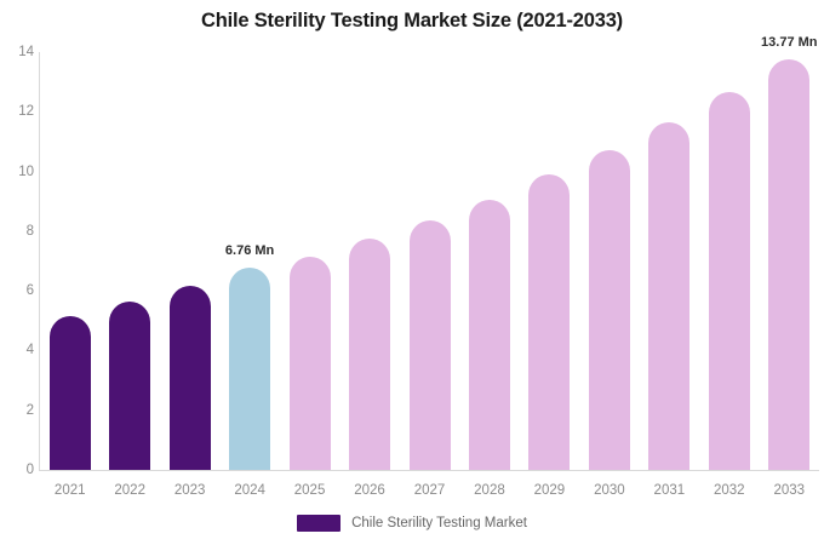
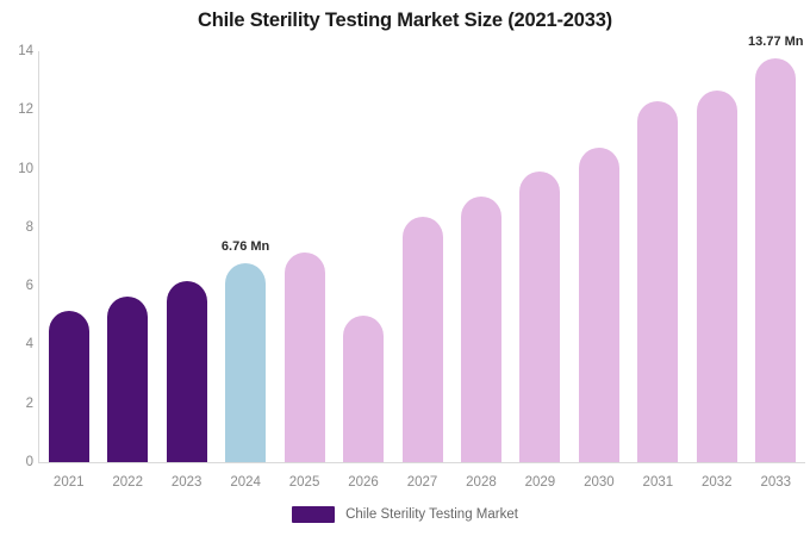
2026: 7.8 -> 5.0
2031: 11.7 -> 12.3
